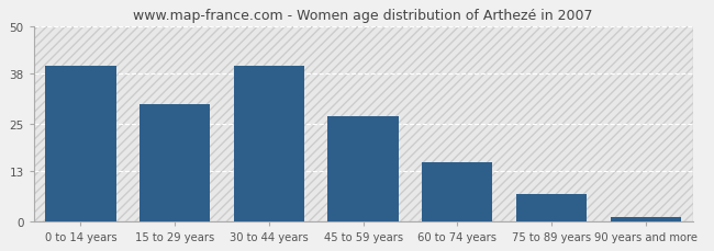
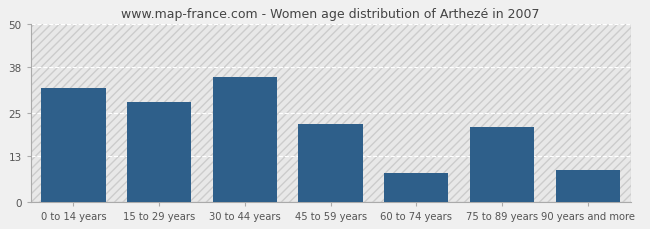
0 to 14 years: 40 -> 32
15 to 29 years: 30 -> 28
30 to 44 years: 40 -> 35
45 to 59 years: 27 -> 22
60 to 74 years: 15 -> 8
75 to 89 years: 7 -> 21
90 years and more: 1 -> 9
